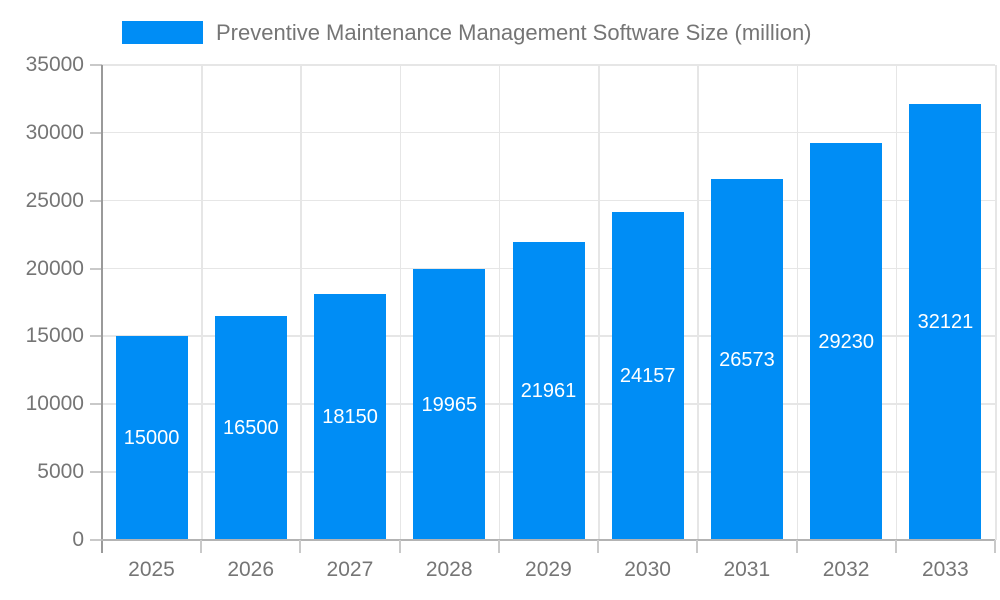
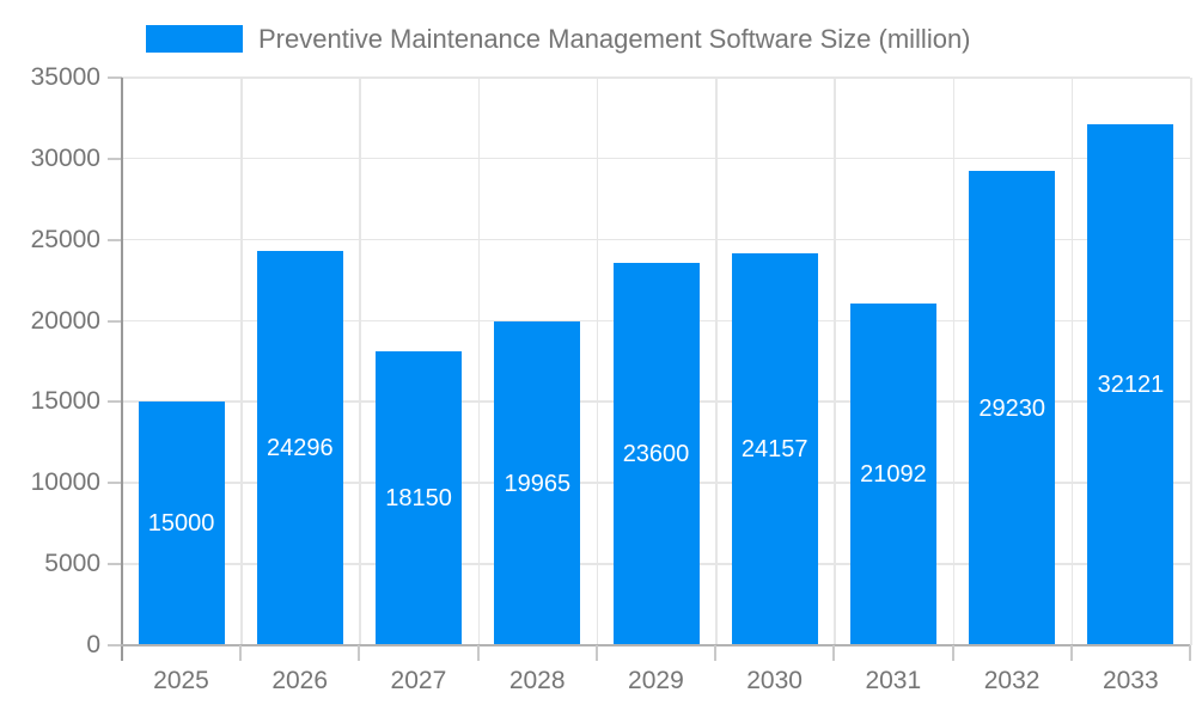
2026: 16500 -> 24296
2029: 21961 -> 23600
2031: 26573 -> 21092
